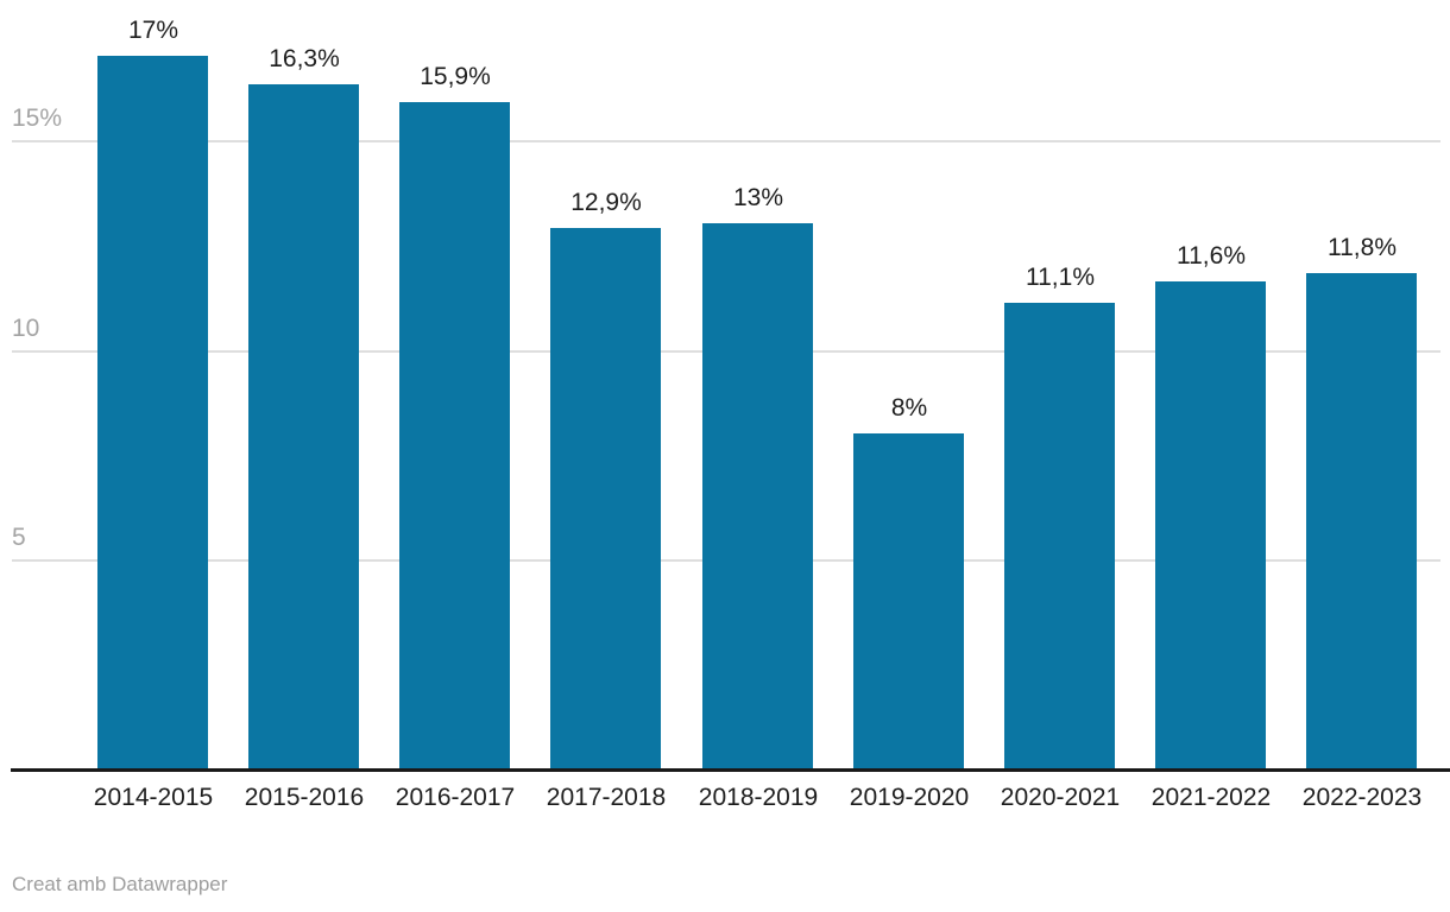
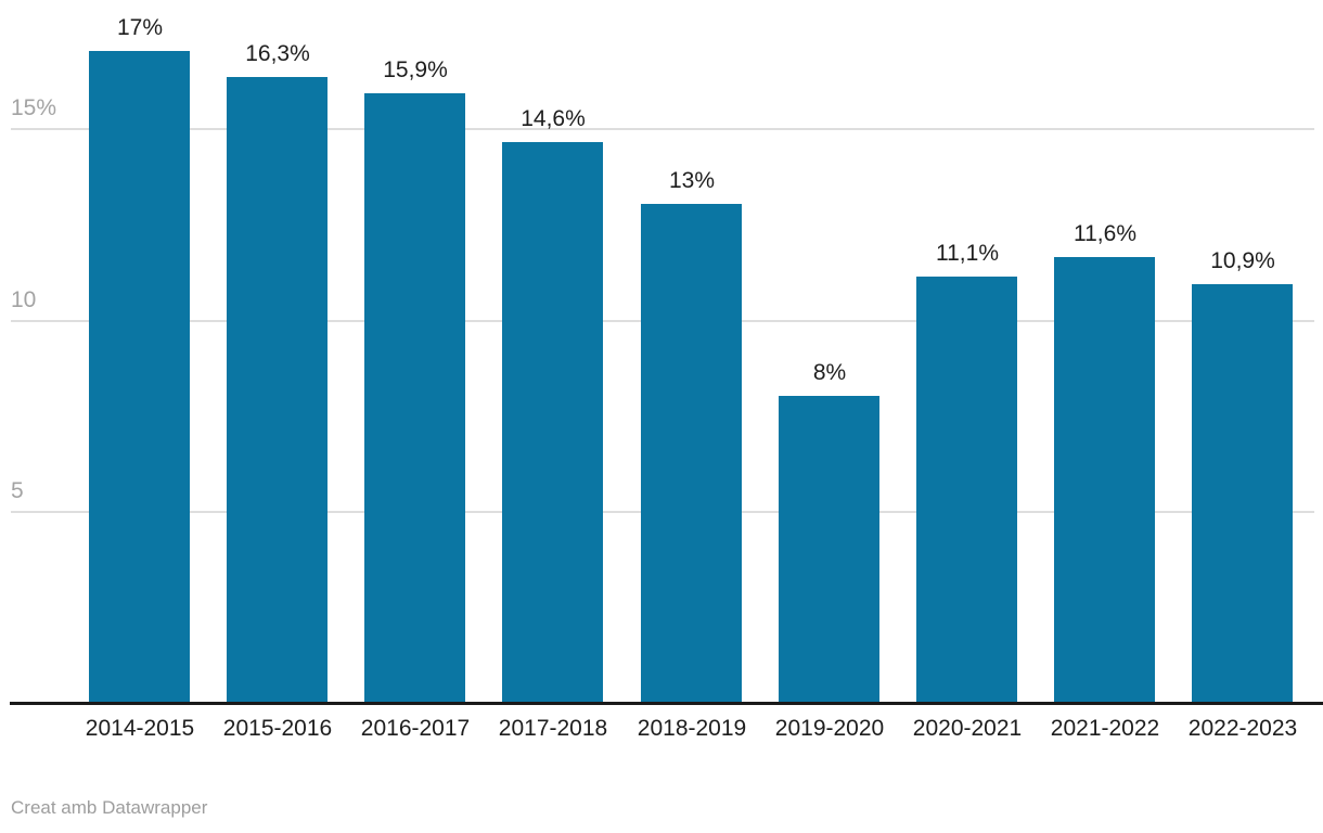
2017-2018: 12,9% -> 14,6%
2022-2023: 11,8% -> 10,9%
